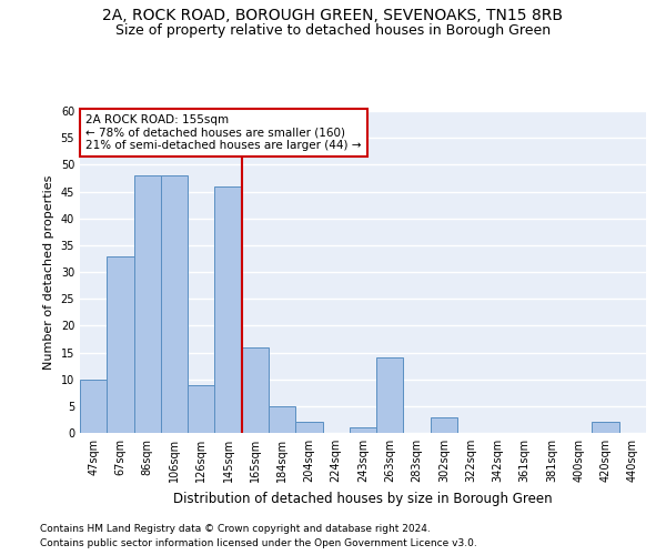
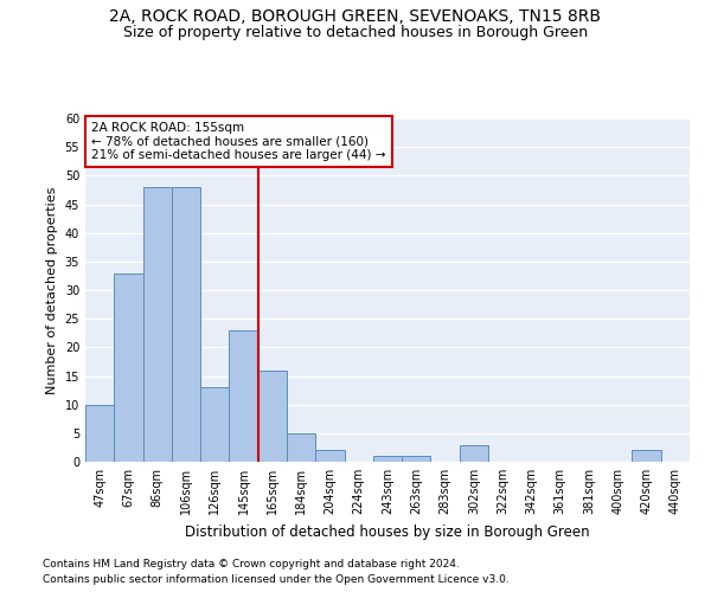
126sqm: 9 -> 13
145sqm: 46 -> 23
263sqm: 14 -> 1
